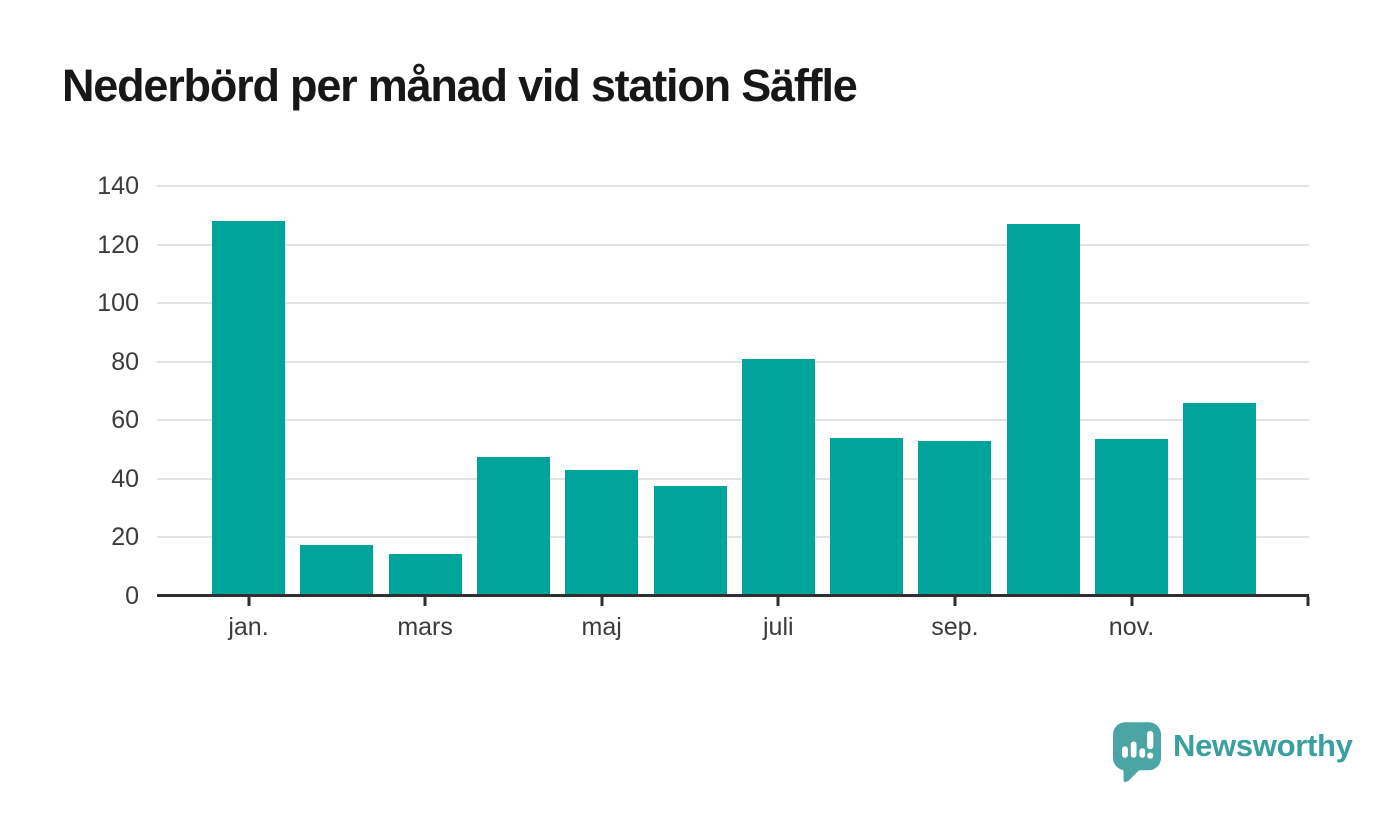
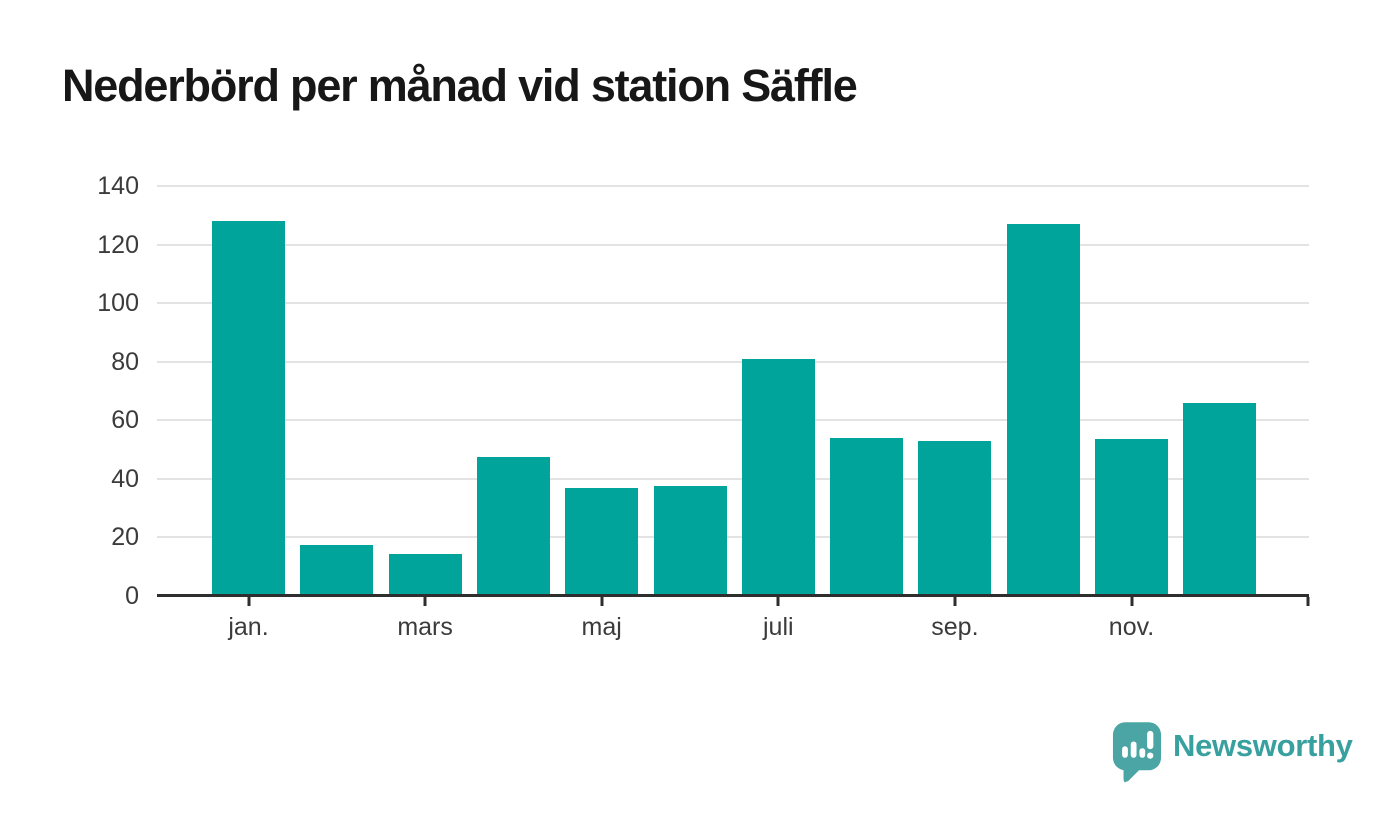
maj: 43 -> 37
